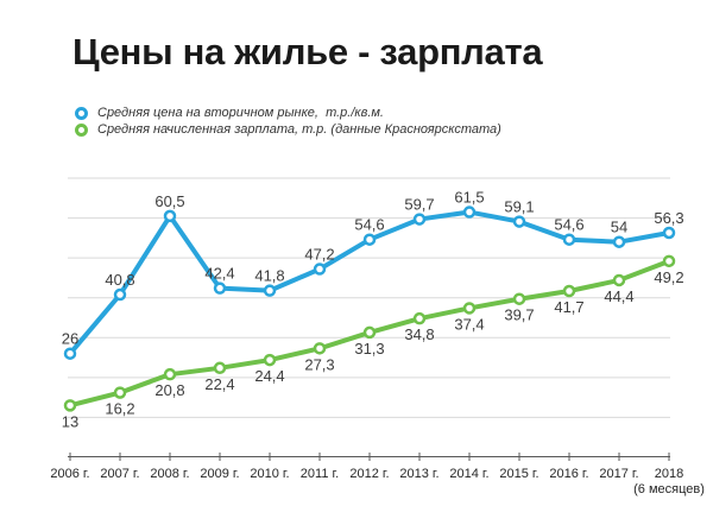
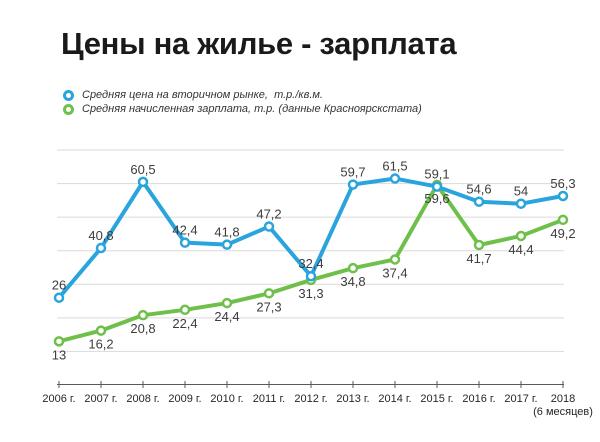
Средняя цена на вторичном рынке, т.р./кв.м./2012 г.: 54,6 -> 32,4
Средняя начисленная зарплата, т.р. (данные Красноярскстата)/2015 г.: 39,7 -> 59,6
